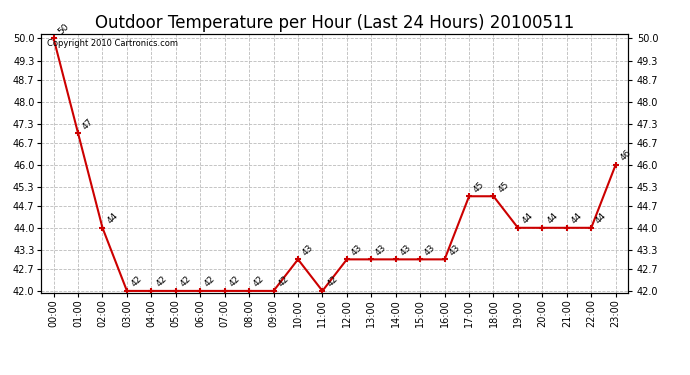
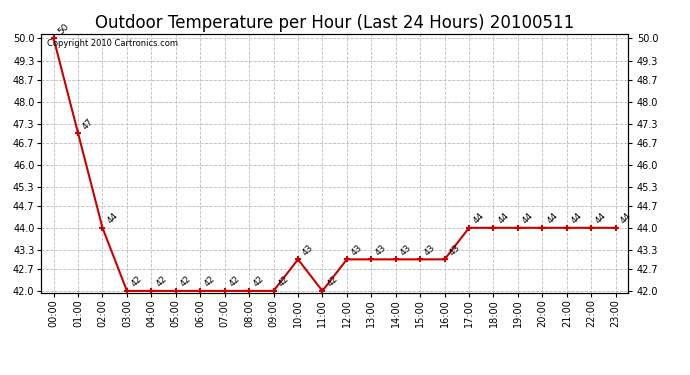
17:00: 45 -> 44
18:00: 45 -> 44
23:00: 46 -> 44
